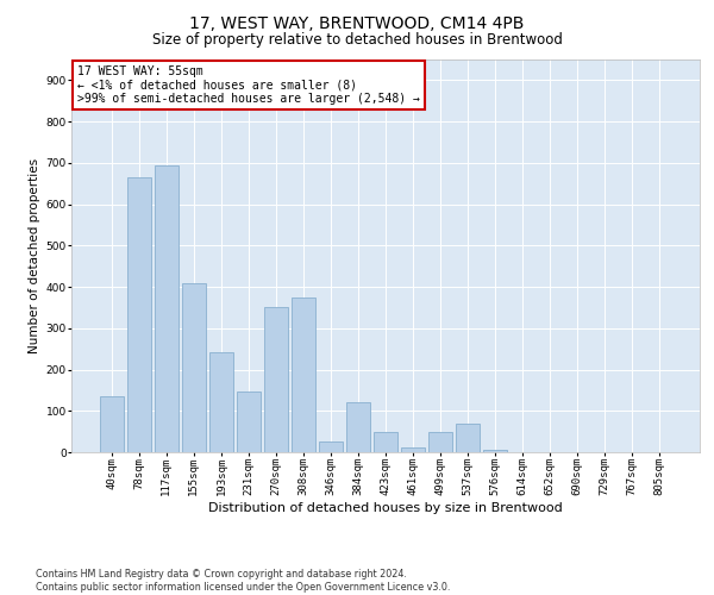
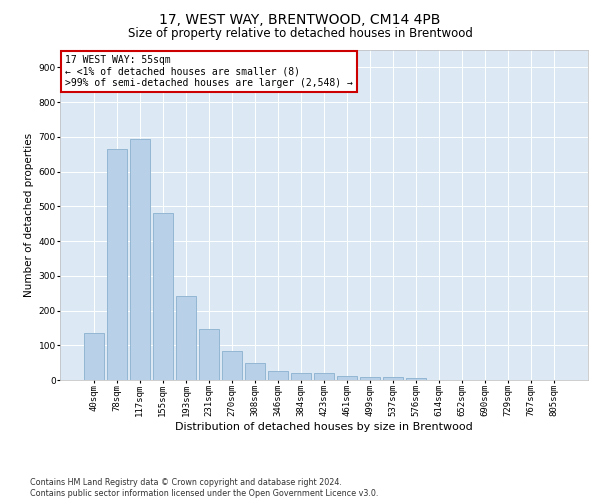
155sqm: 410 -> 480
270sqm: 350 -> 83
308sqm: 375 -> 50
384sqm: 120 -> 20
423sqm: 50 -> 20
499sqm: 50 -> 10
537sqm: 70 -> 9
